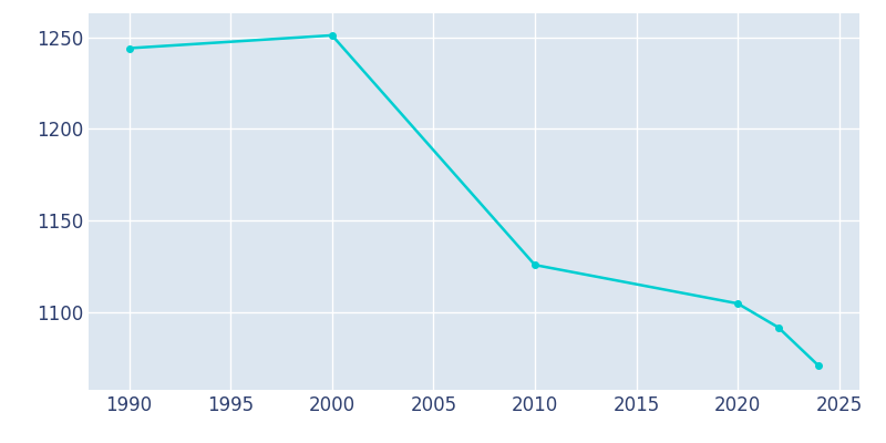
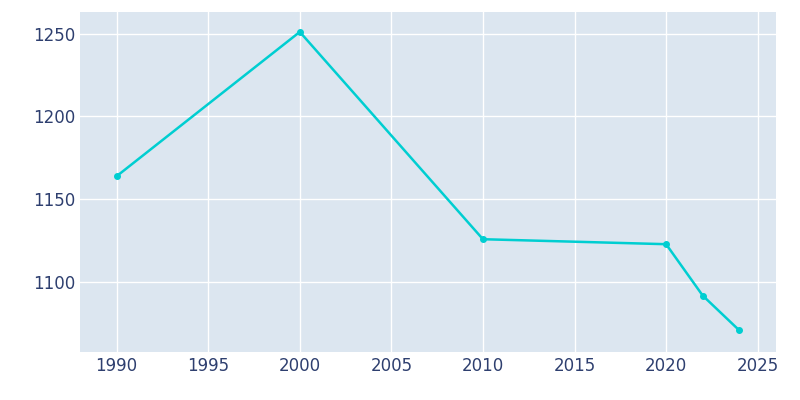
1990: 1244 -> 1164
2020: 1105 -> 1123
